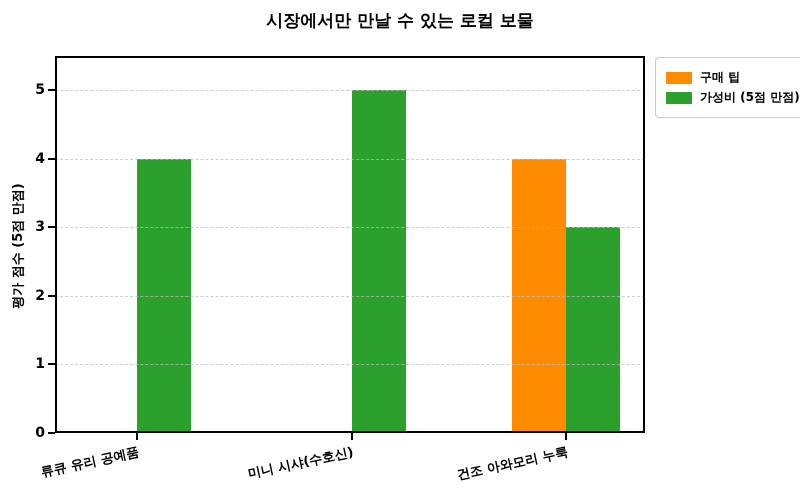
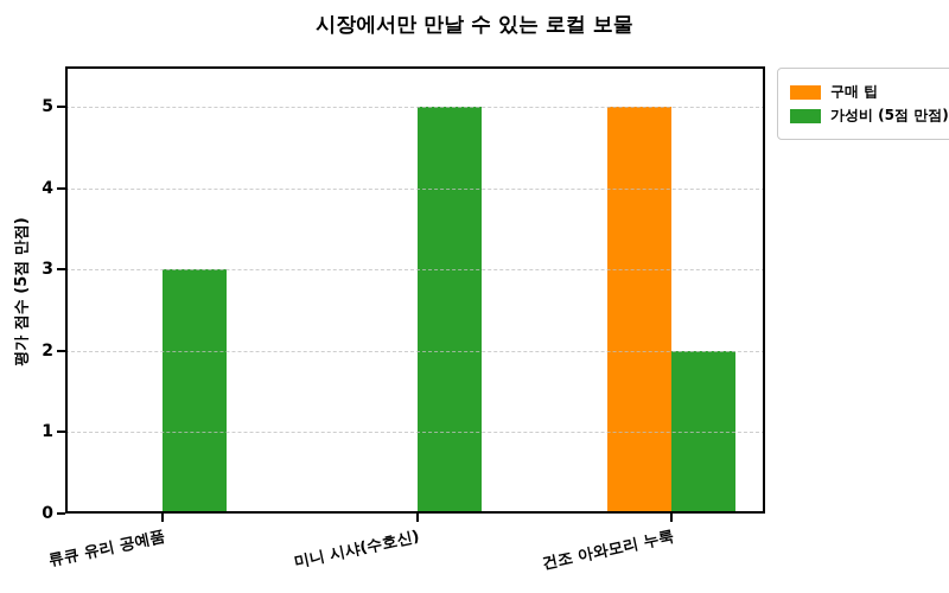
가성비 (5점 만점)/류큐 유리 공예품: 4 -> 3
구매 팁/건조 아와모리 누룩: 4 -> 5
가성비 (5점 만점)/건조 아와모리 누룩: 3 -> 2
